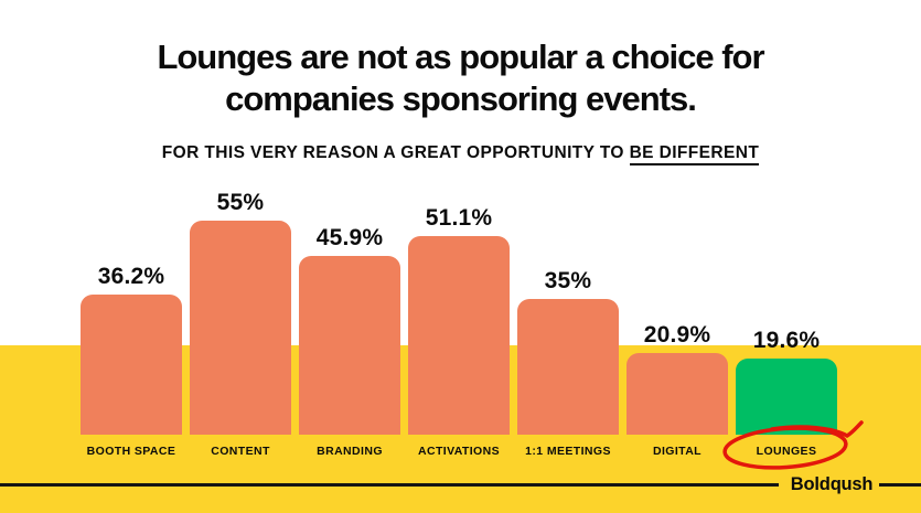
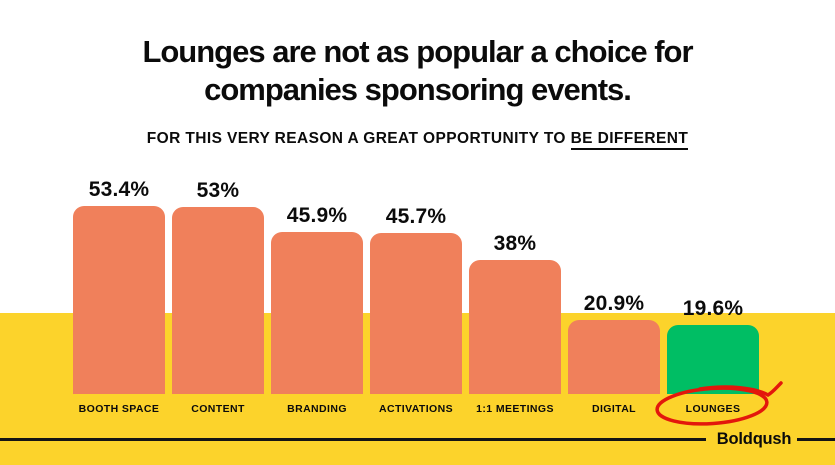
BOOTH SPACE: 36.2% -> 53.4%
CONTENT: 55% -> 53%
ACTIVATIONS: 51.1% -> 45.7%
1:1 MEETINGS: 35% -> 38%
